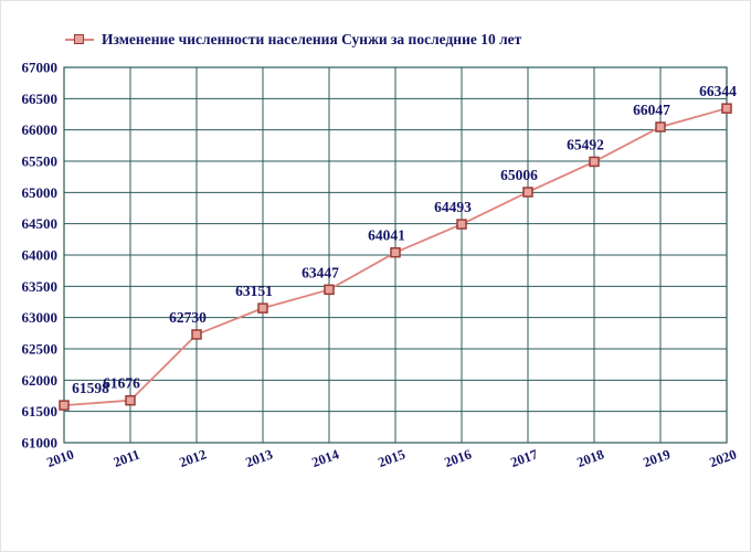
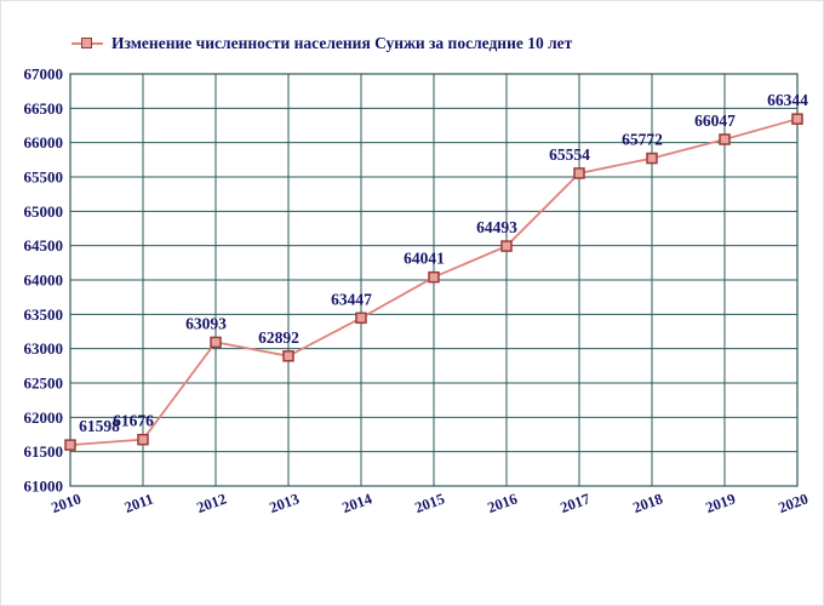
2012: 62730 -> 63093
2013: 63151 -> 62892
2017: 65006 -> 65554
2018: 65492 -> 65772
